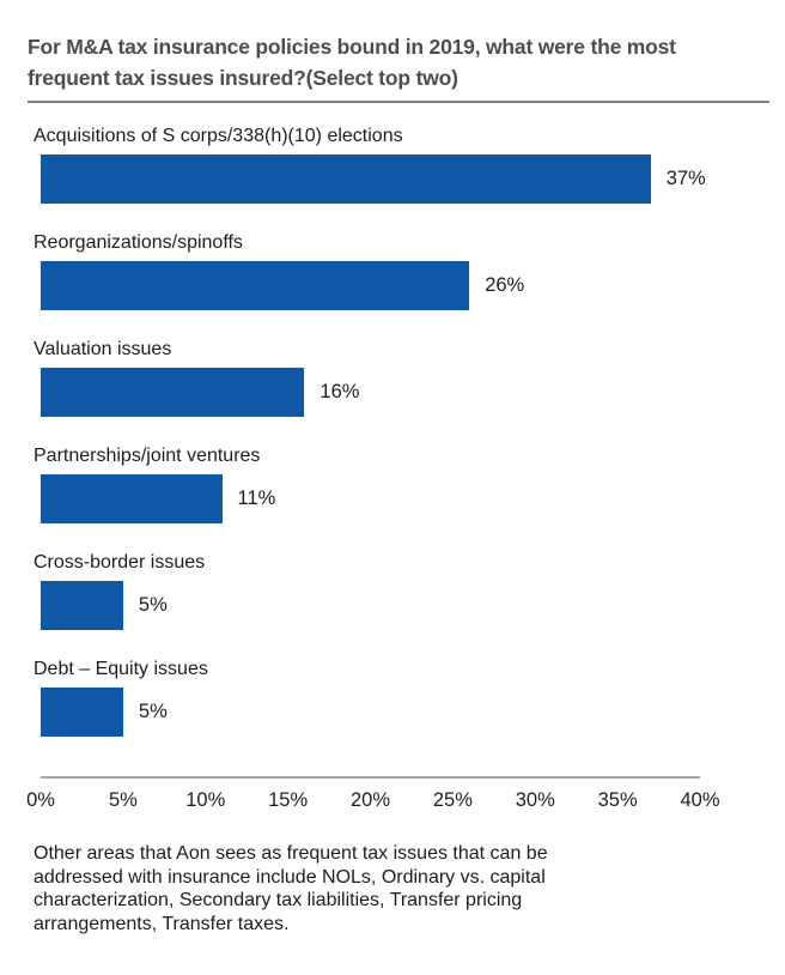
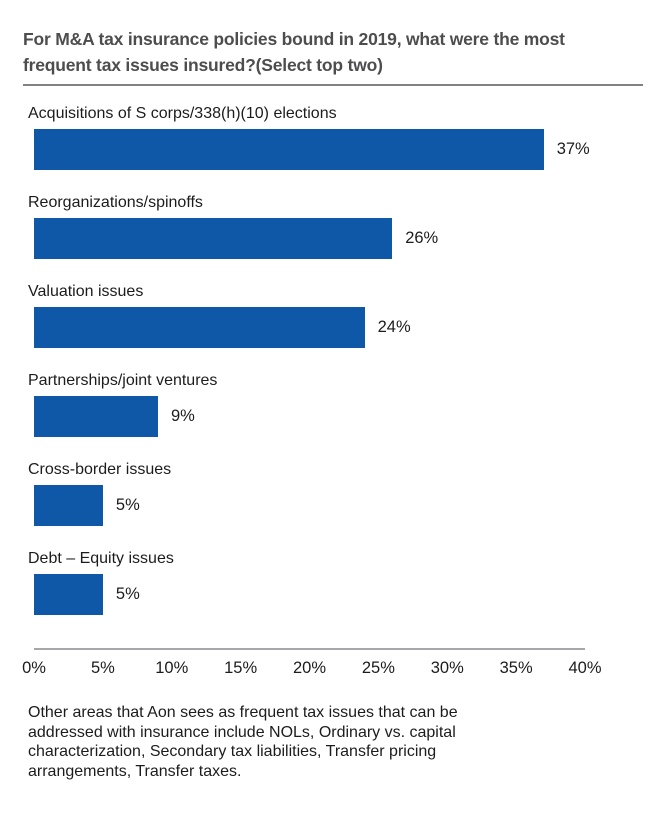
Valuation issues: 16% -> 24%
Partnerships/joint ventures: 11% -> 9%
